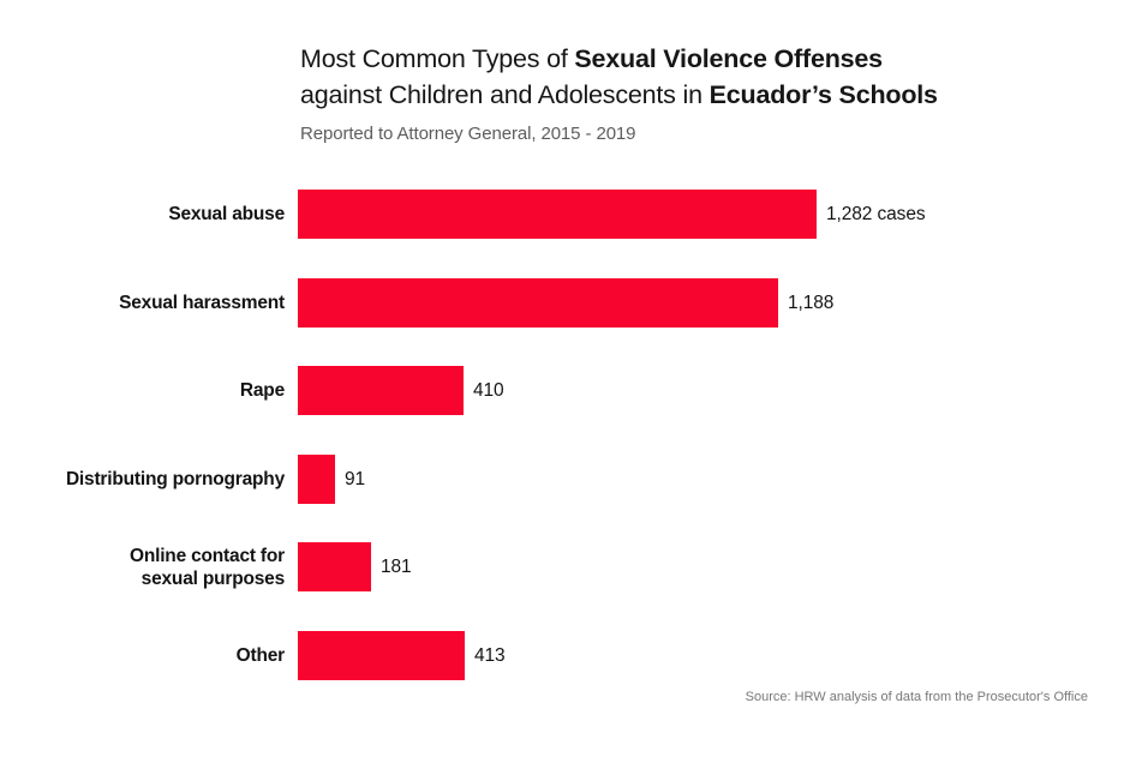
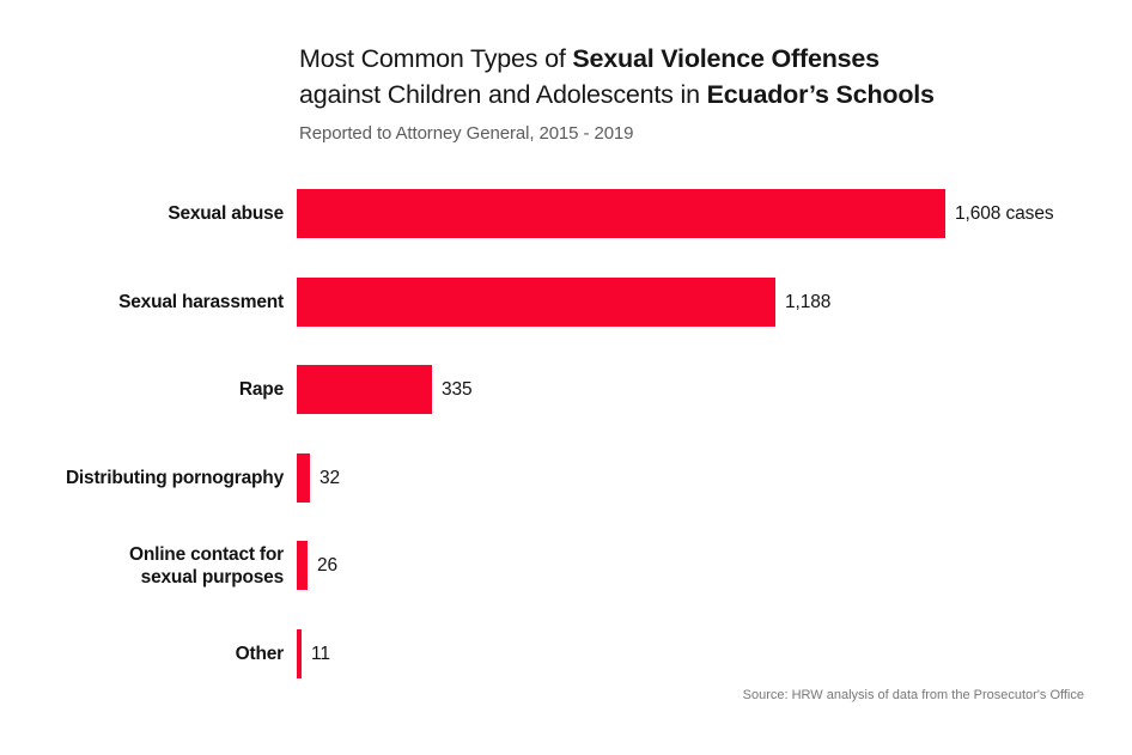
Sexual abuse: 1,282 -> 1,608
Rape: 410 -> 335
Distributing pornography: 91 -> 32
Online contact for sexual purposes: 181 -> 26
Other: 413 -> 11
